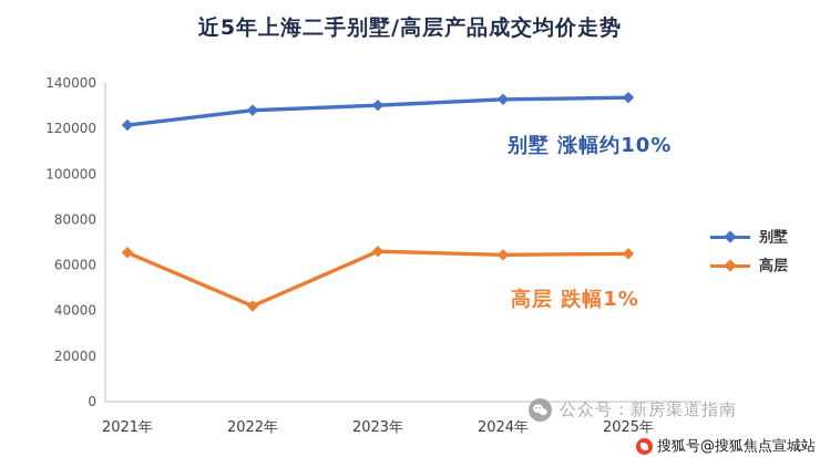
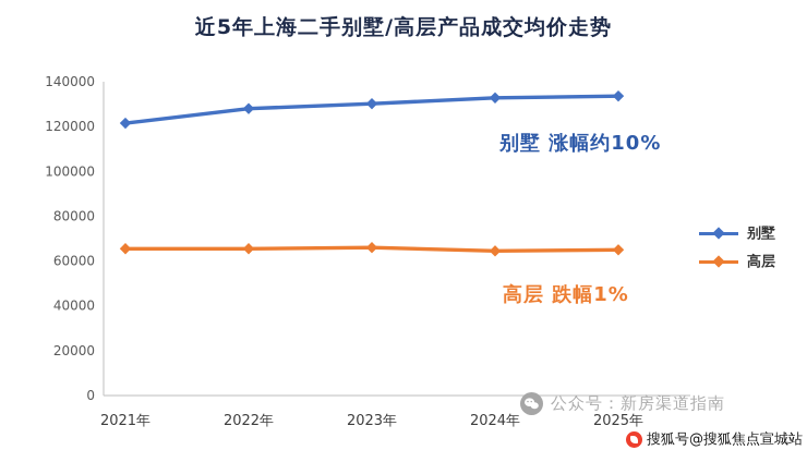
高层/2022年: 42000 -> 66000
